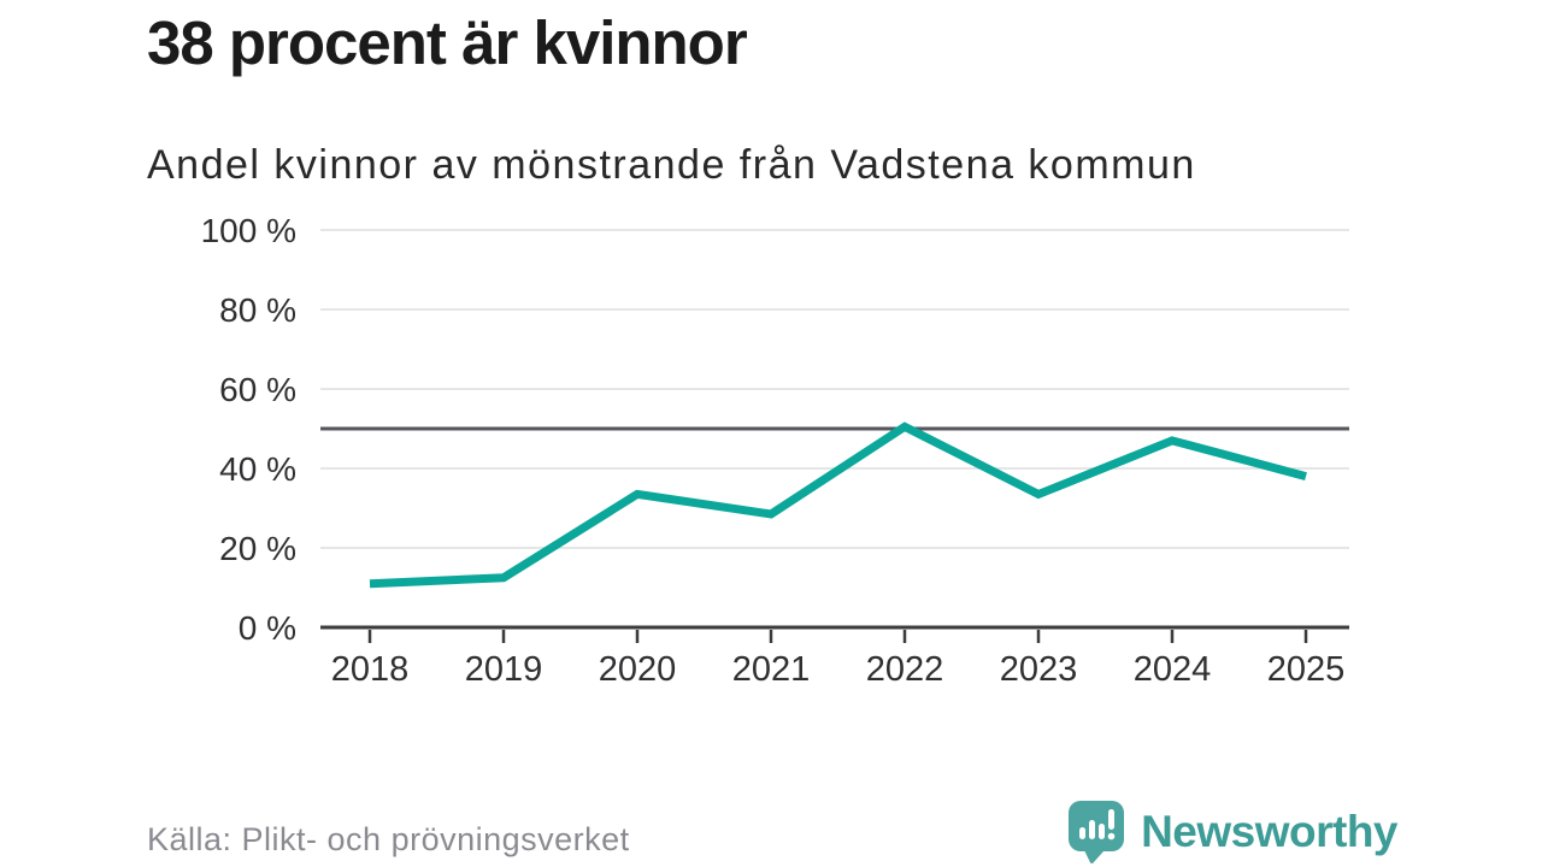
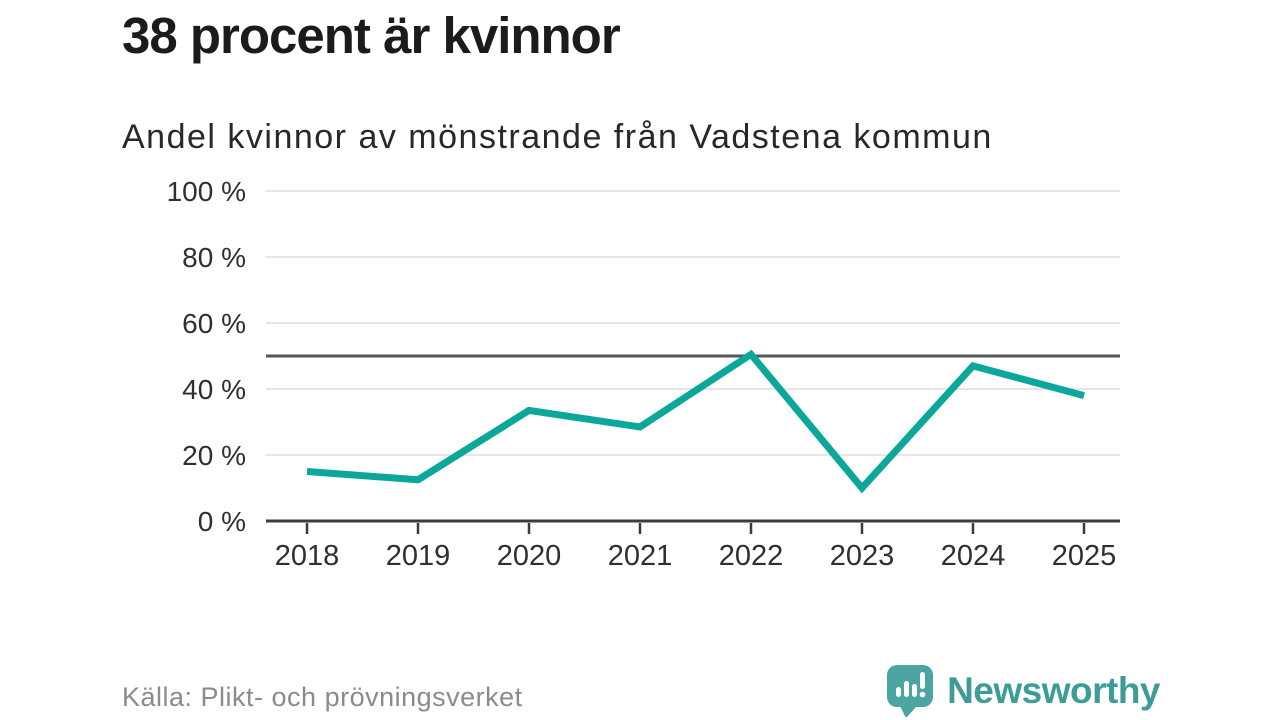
2018: 11% -> 15%
2023: 34% -> 10%
